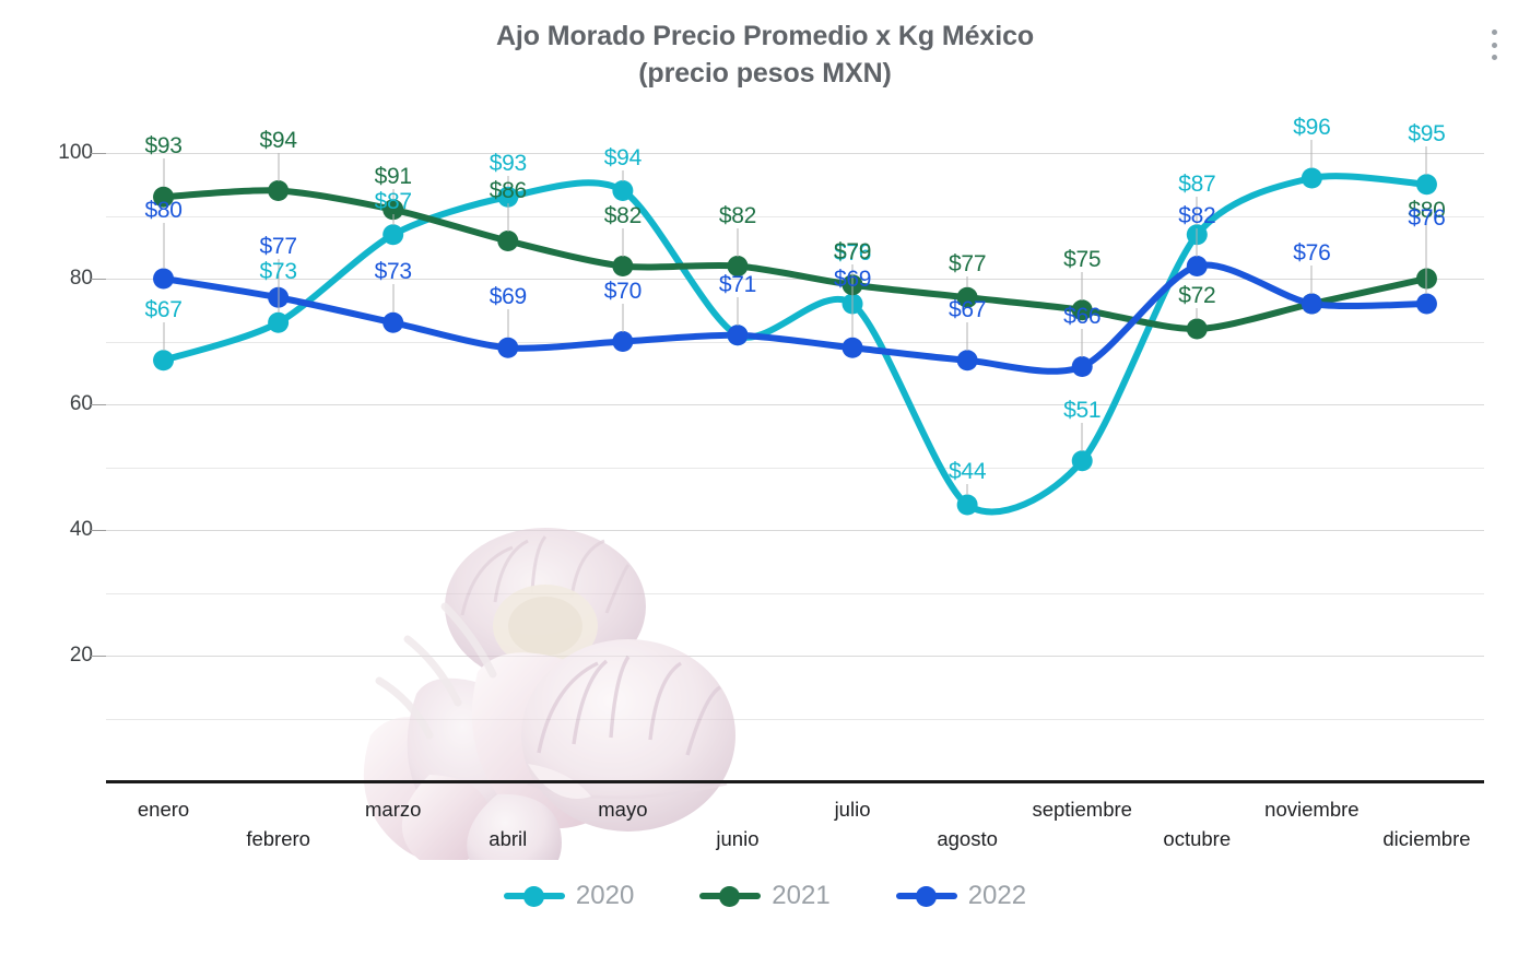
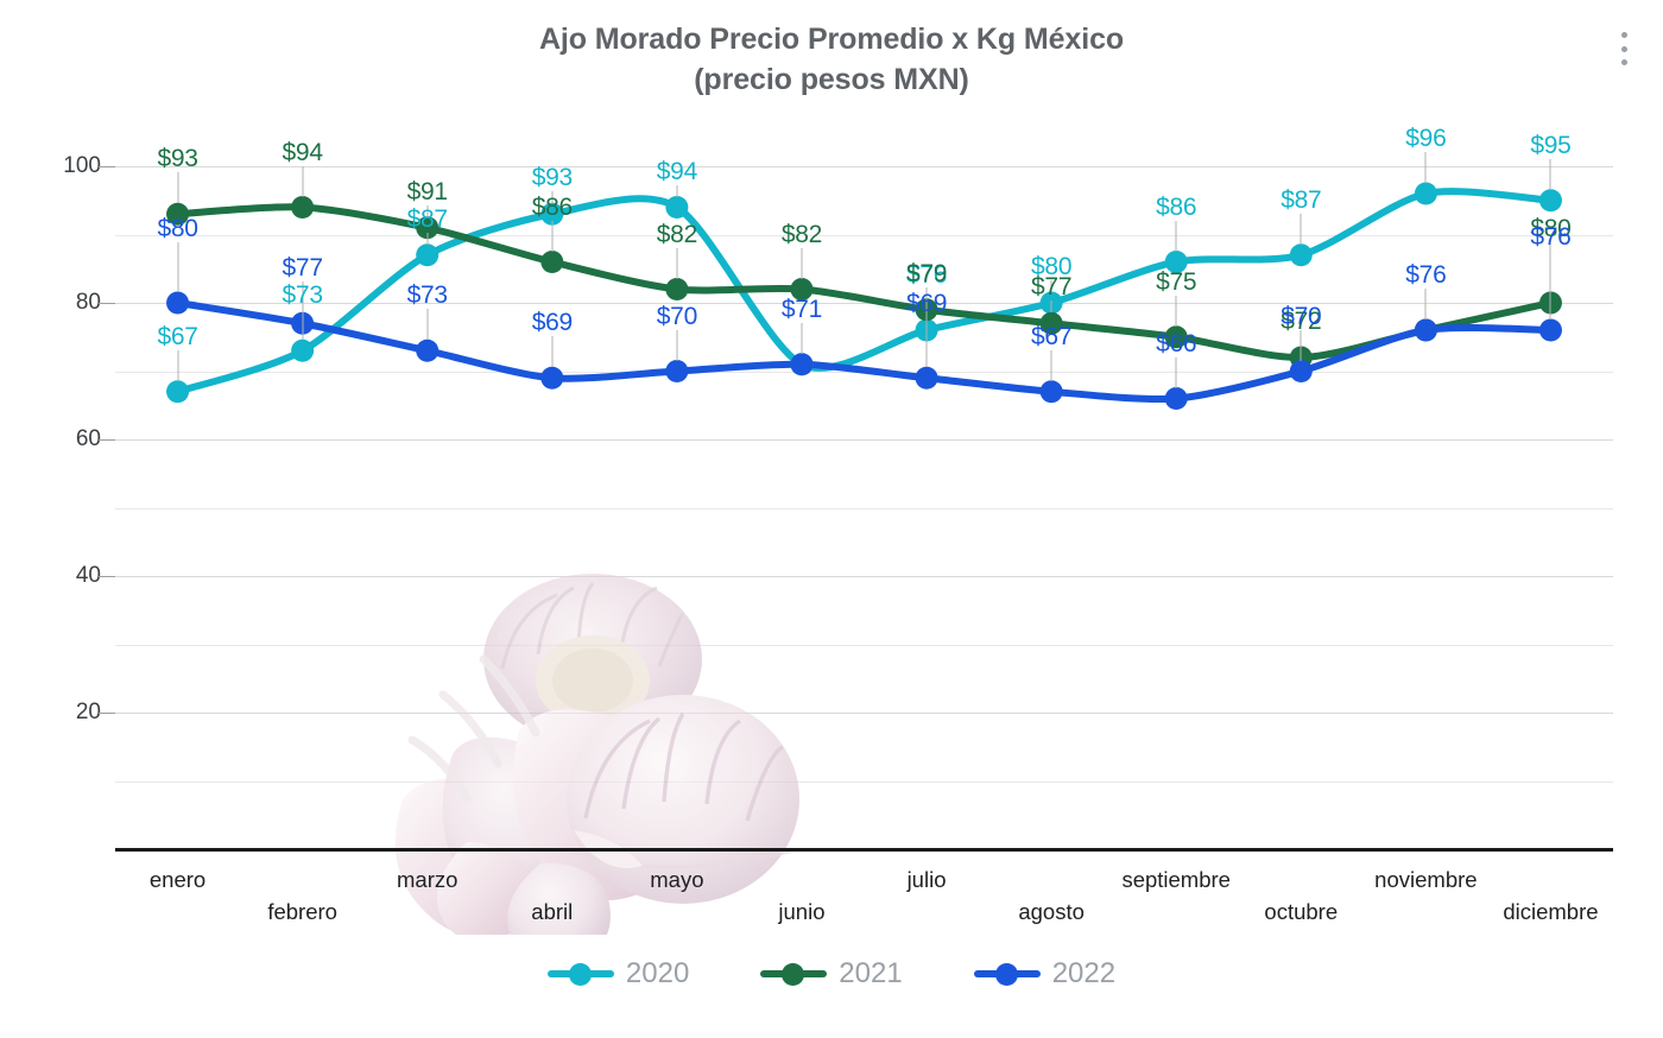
2020/agosto: $44 -> $80
2020/septiembre: $51 -> $86
2022/octubre: $82 -> $70
